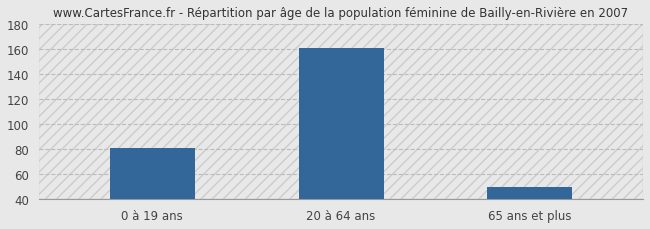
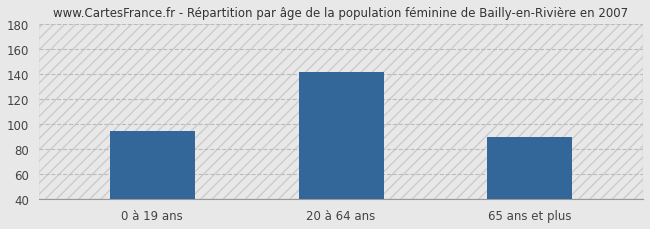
0 à 19 ans: 81 -> 95
20 à 64 ans: 161 -> 142
65 ans et plus: 50 -> 90
